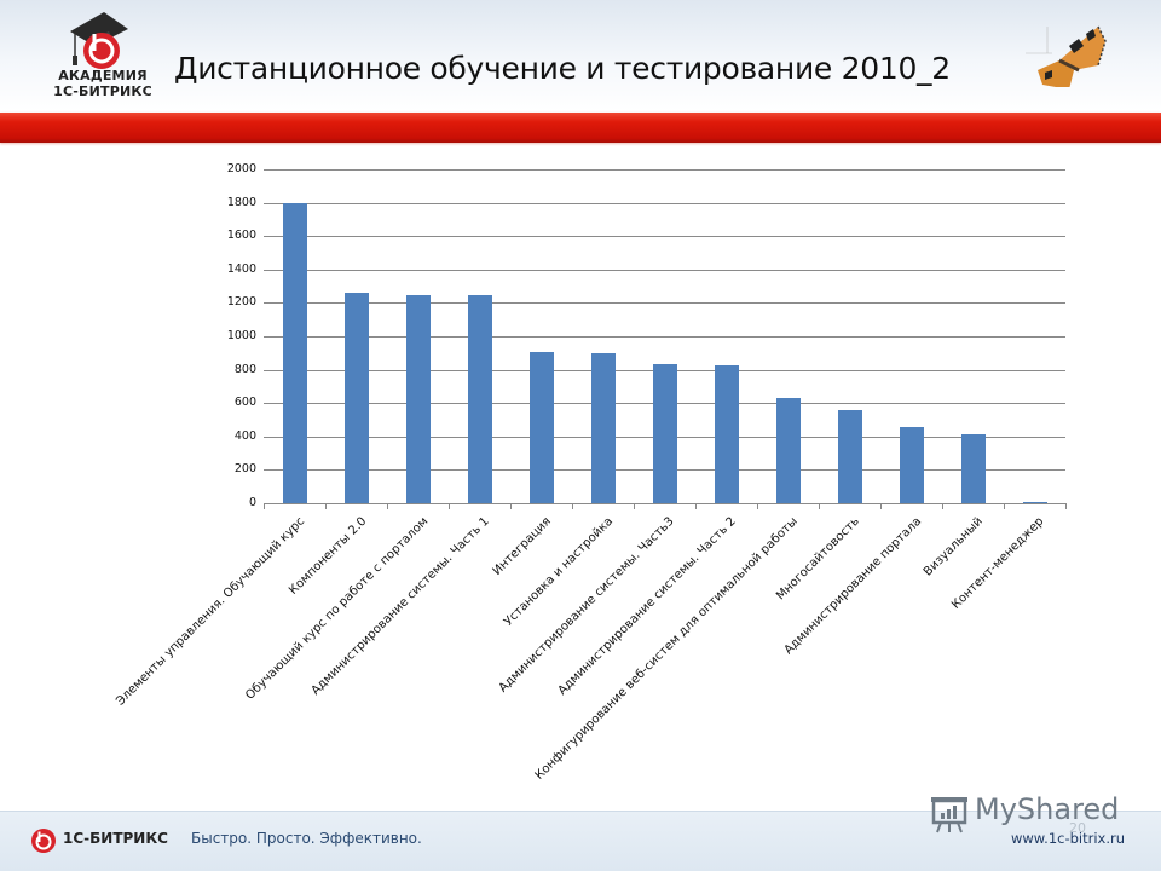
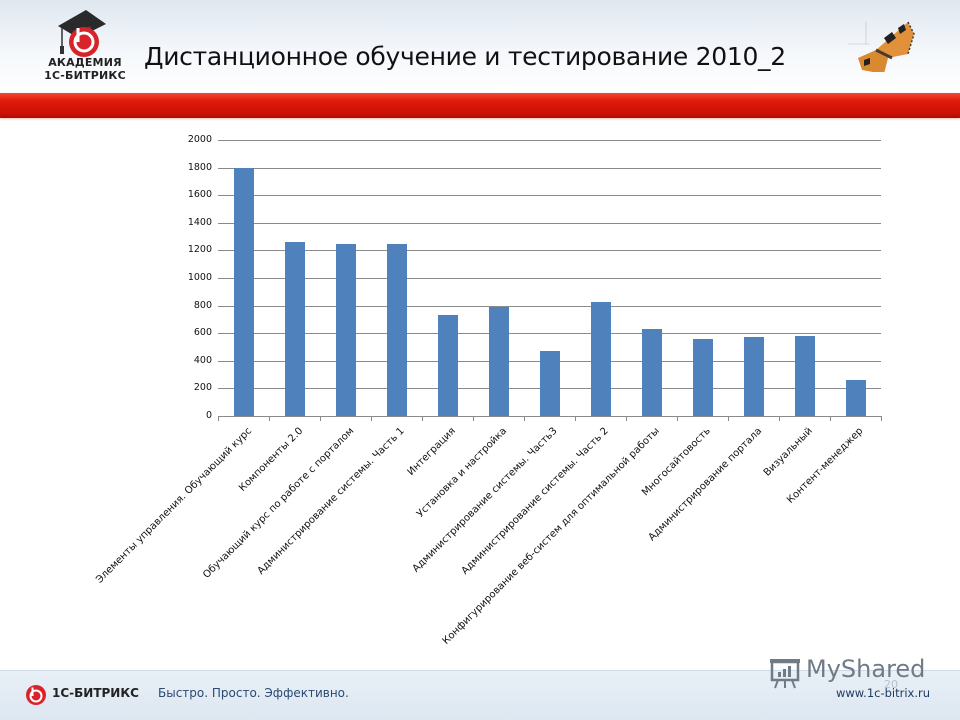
Интеграция: 910 -> 730
Установка и настройка: 900 -> 790
Администрирование системы. Часть3: 830 -> 470
Администрирование портала: 460 -> 570
Визуальный: 420 -> 580
Контент-менеджер: 10 -> 260
